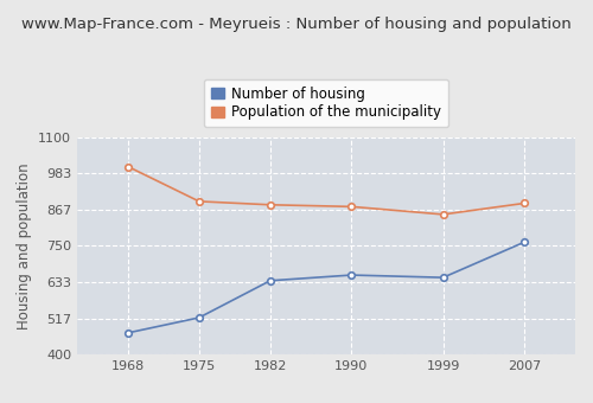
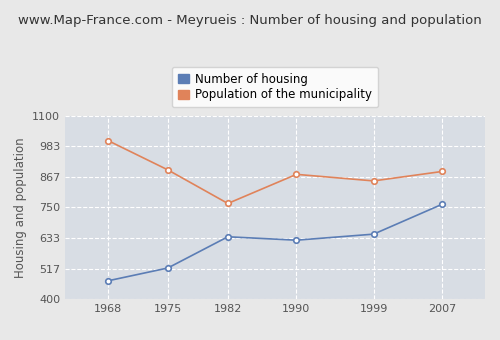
Population of the municipality/1982: 882 -> 765
Number of housing/1990: 656 -> 625
